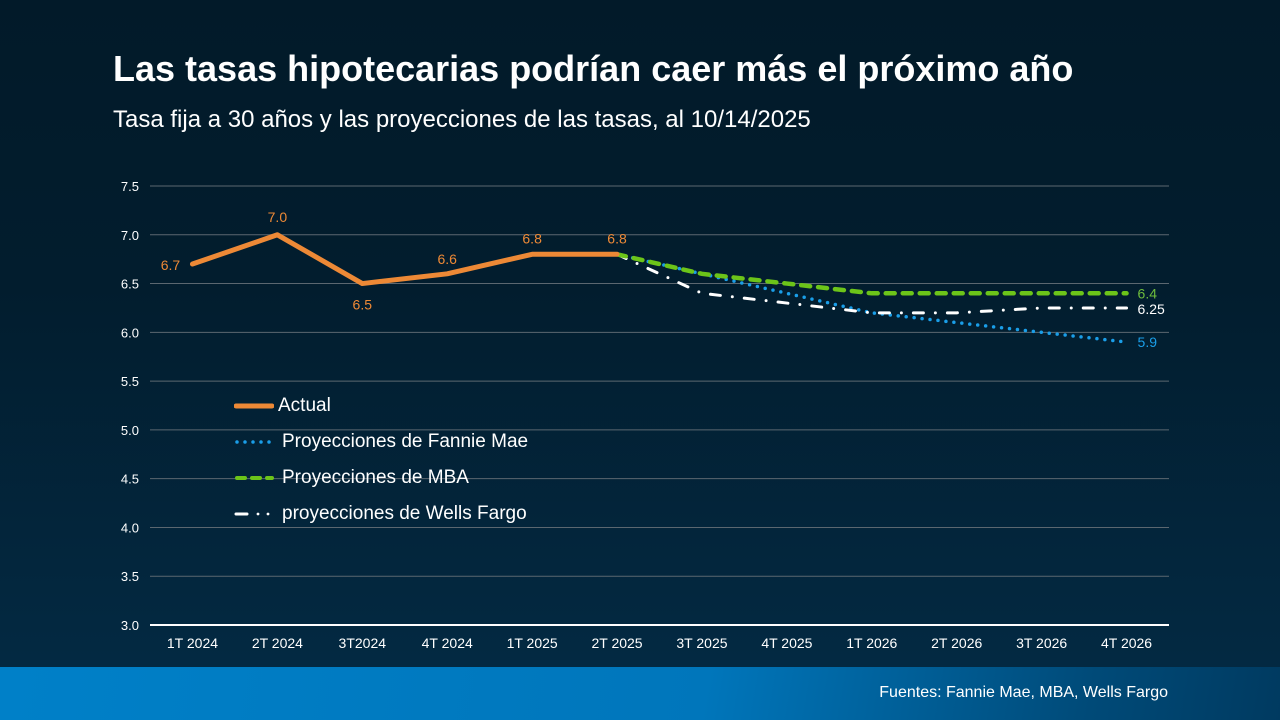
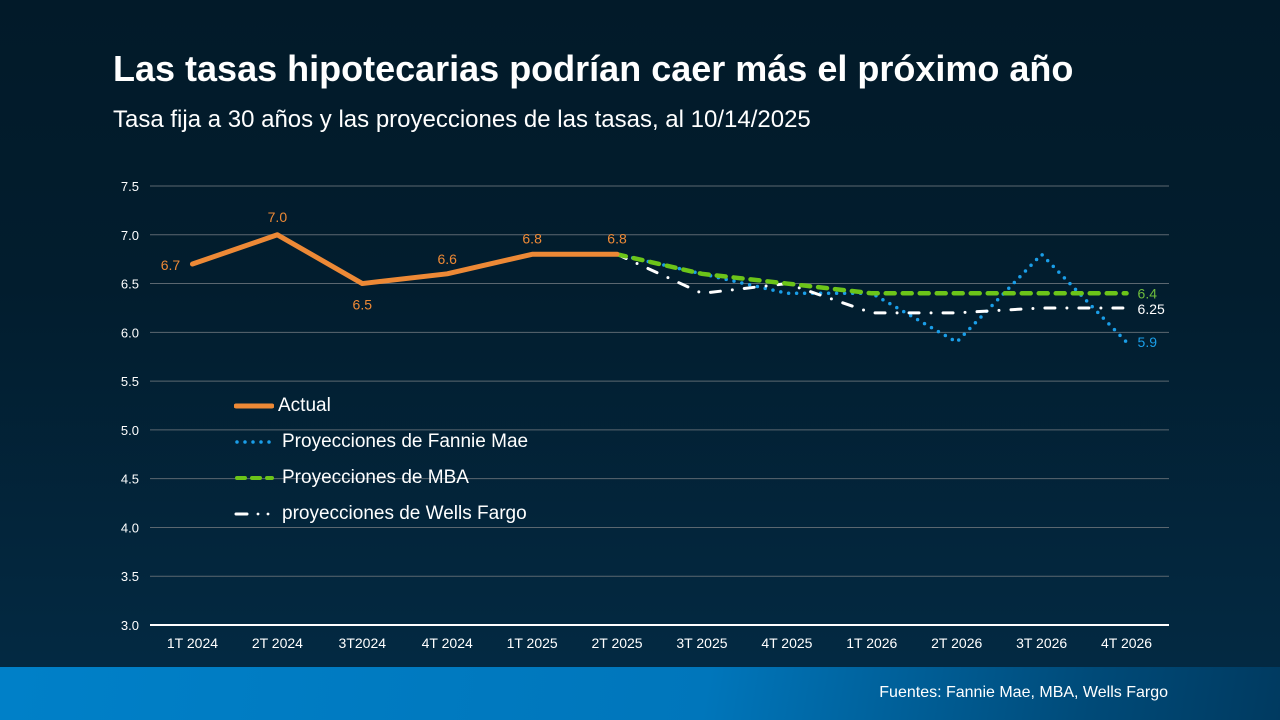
proyecciones de Wells Fargo/4T 2025: 6.3 -> 6.5
Proyecciones de Fannie Mae/1T 2026: 6.2 -> 6.4
Proyecciones de Fannie Mae/2T 2026: 6.1 -> 5.9
Proyecciones de Fannie Mae/3T 2026: 6.0 -> 6.8
